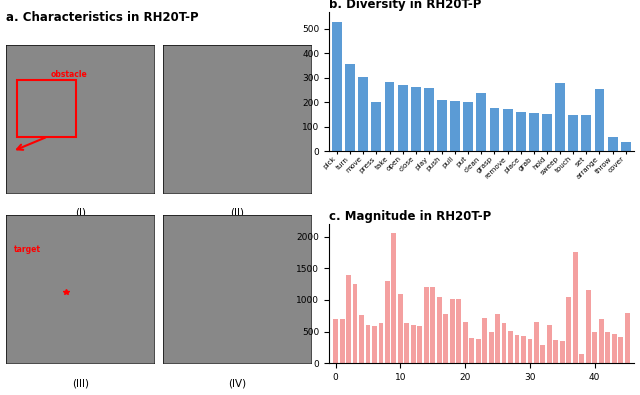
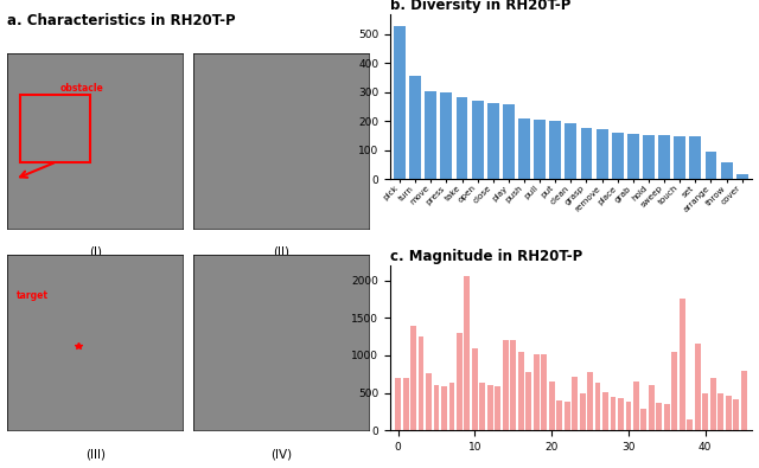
press: 200 -> 298
clean: 240 -> 195
sweep: 280 -> 151
arrange: 255 -> 97
cover: 40 -> 18
